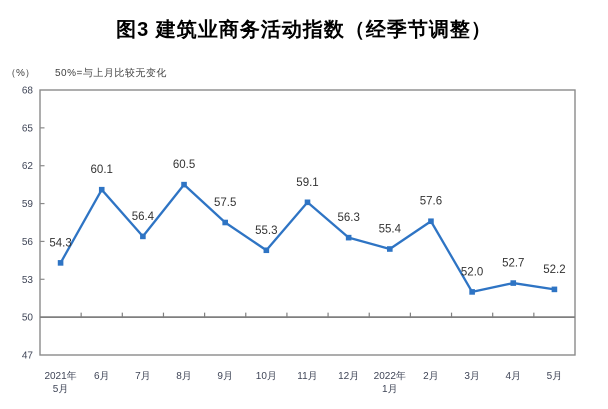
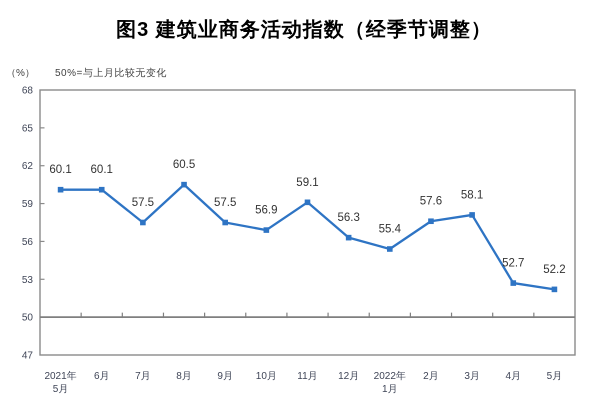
2021年5月: 54.3 -> 60.1
7月: 56.4 -> 57.5
10月: 55.3 -> 56.9
3月: 52.0 -> 58.1
